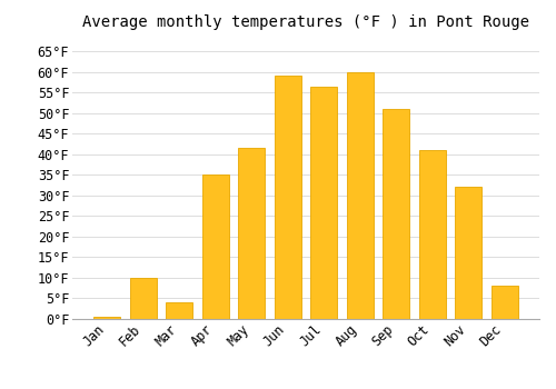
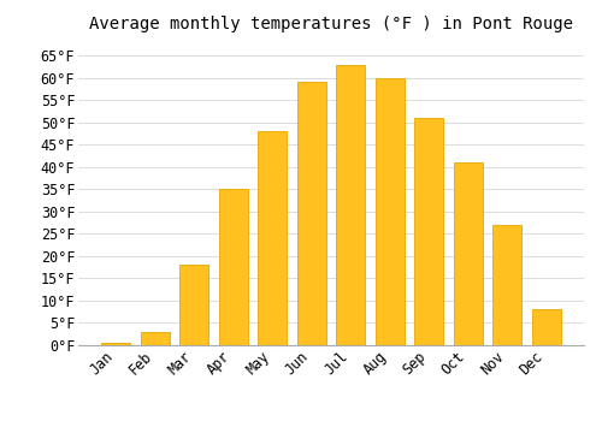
Feb: 10.0°F -> 3.0°F
Mar: 4.0°F -> 18.0°F
May: 41.5°F -> 48.0°F
Jul: 56.5°F -> 63.0°F
Nov: 32.0°F -> 27.0°F
